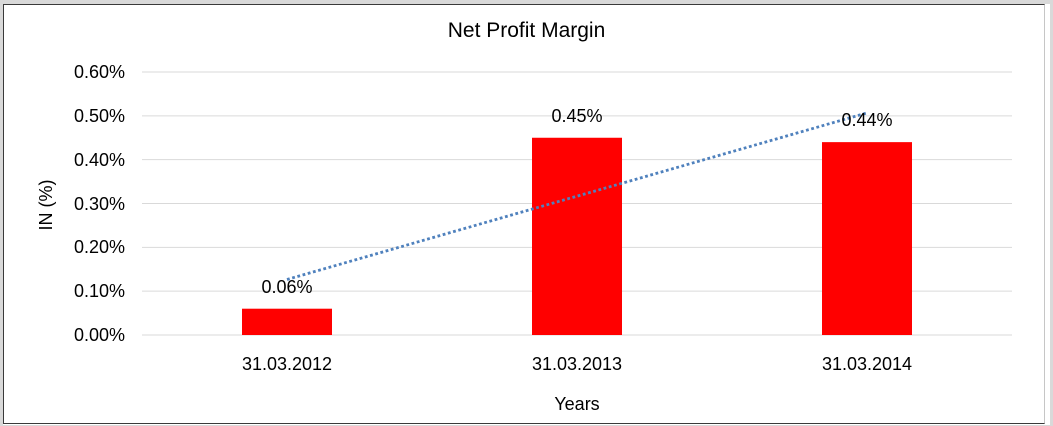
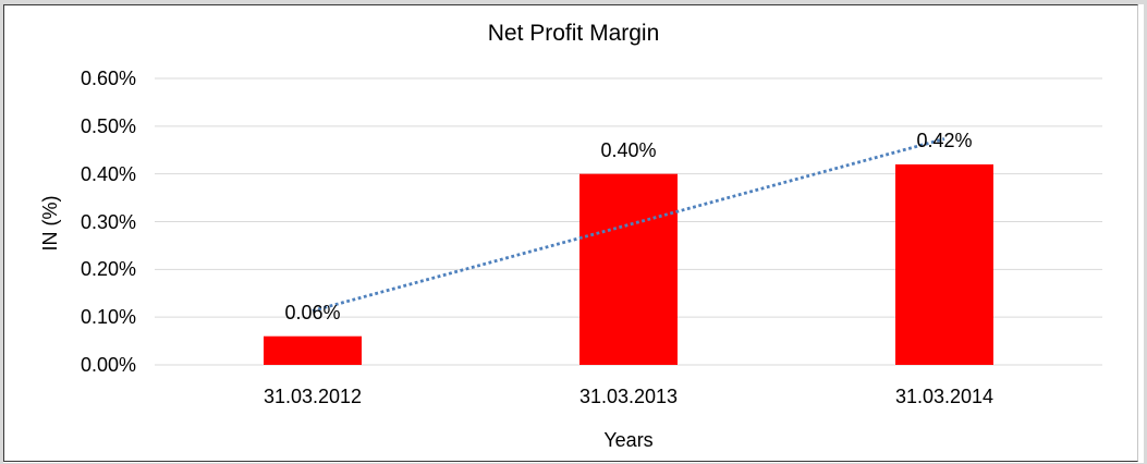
31.03.2013: 0.45% -> 0.40%
31.03.2014: 0.44% -> 0.42%
